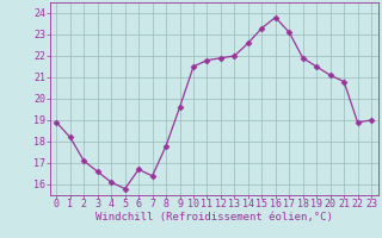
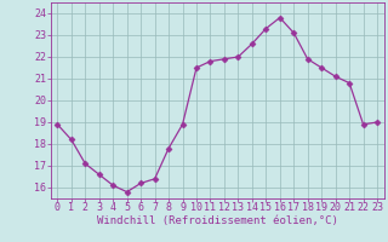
6: 16.7 -> 16.2
9: 19.6 -> 18.9
